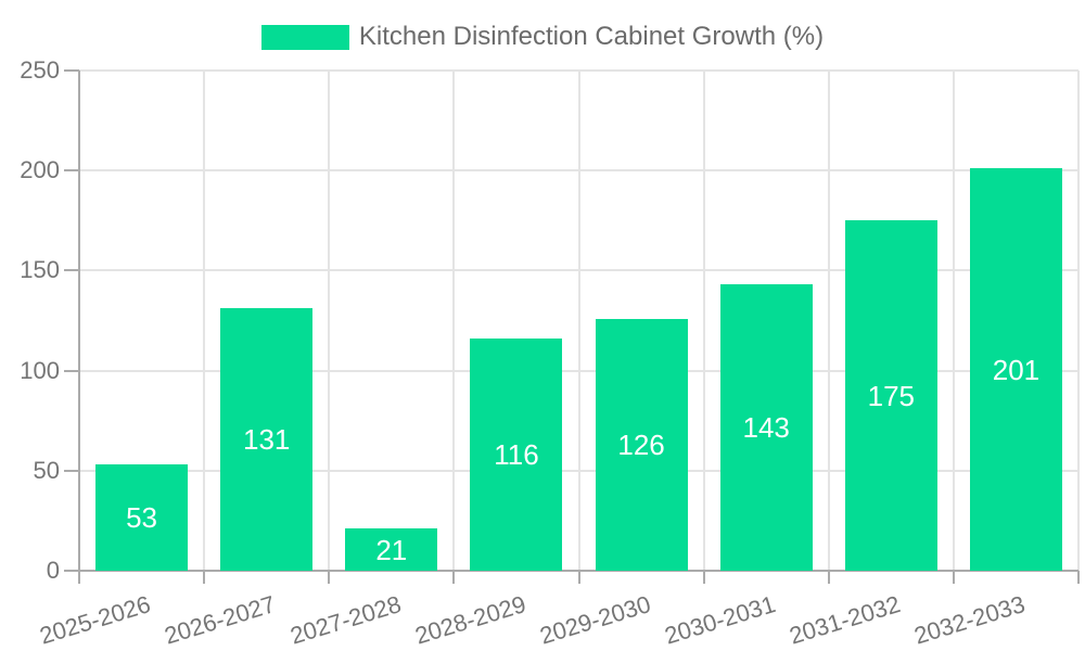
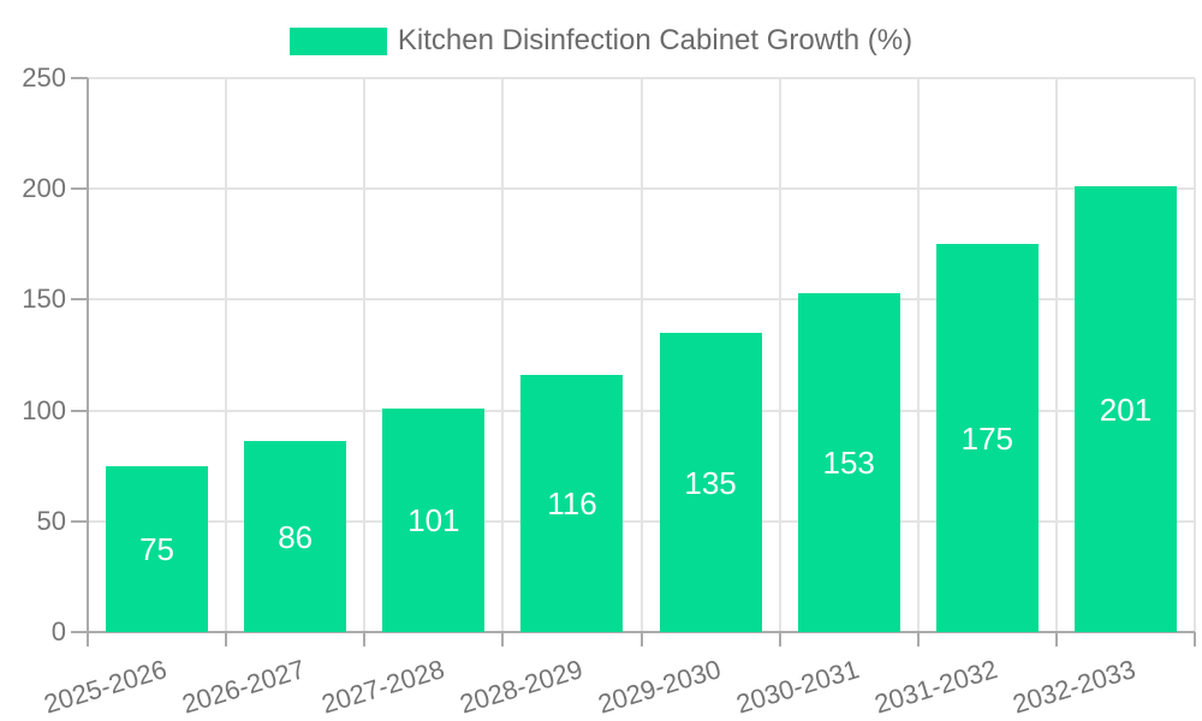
2025-2026: 53 -> 75
2026-2027: 131 -> 86
2027-2028: 21 -> 101
2029-2030: 126 -> 135
2030-2031: 143 -> 153
